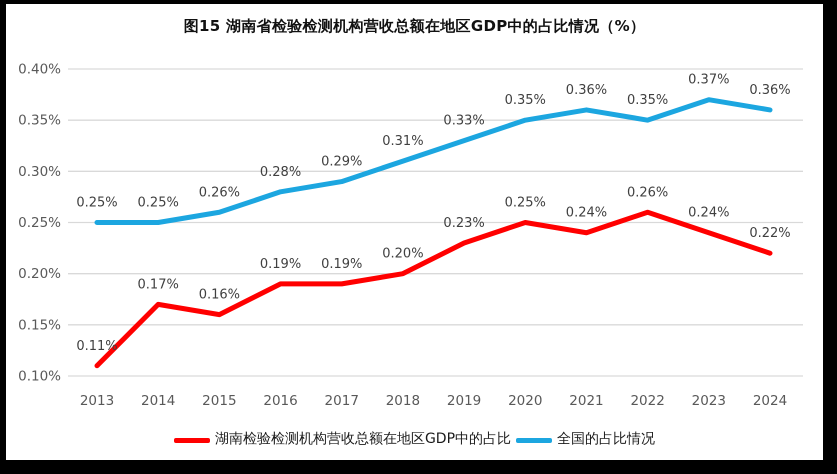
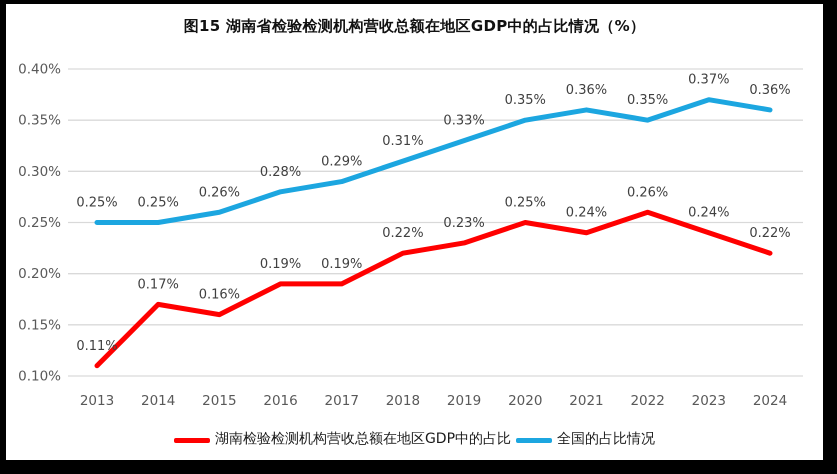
湖南检验检测机构营收总额在地区GDP中的占比/2018: 0.20% -> 0.22%
